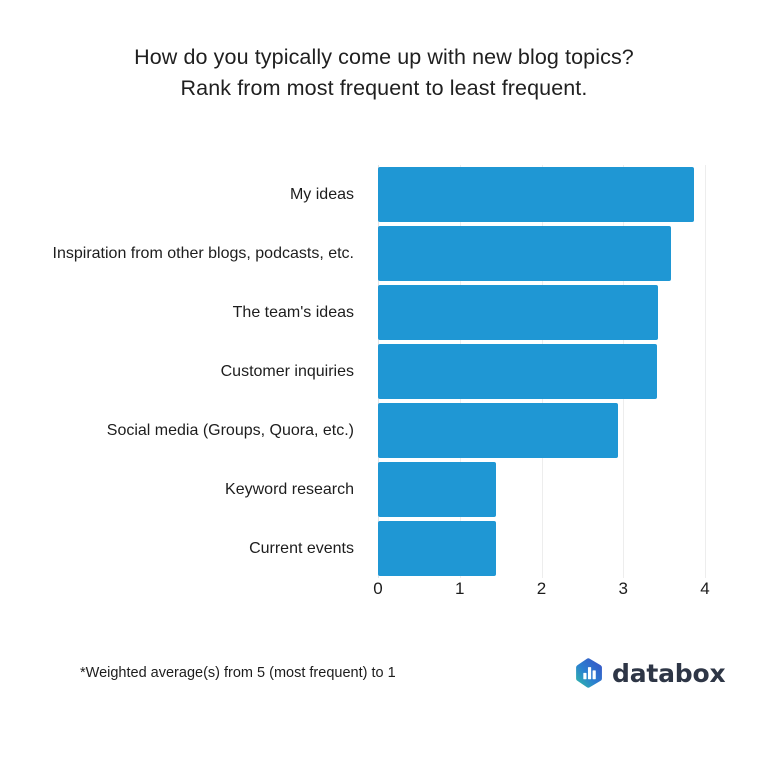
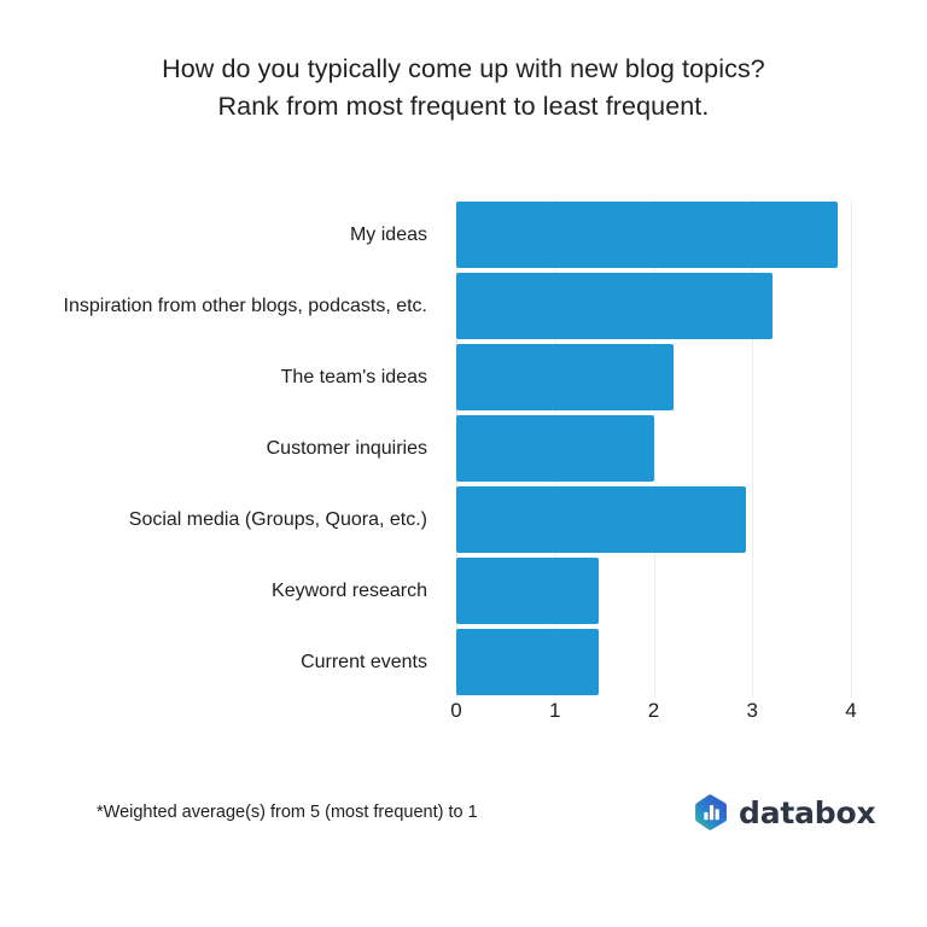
Inspiration from other blogs, podcasts, etc.: 3.6 -> 3.2
The team's ideas: 3.4 -> 2.2
Customer inquiries: 3.4 -> 2.0
